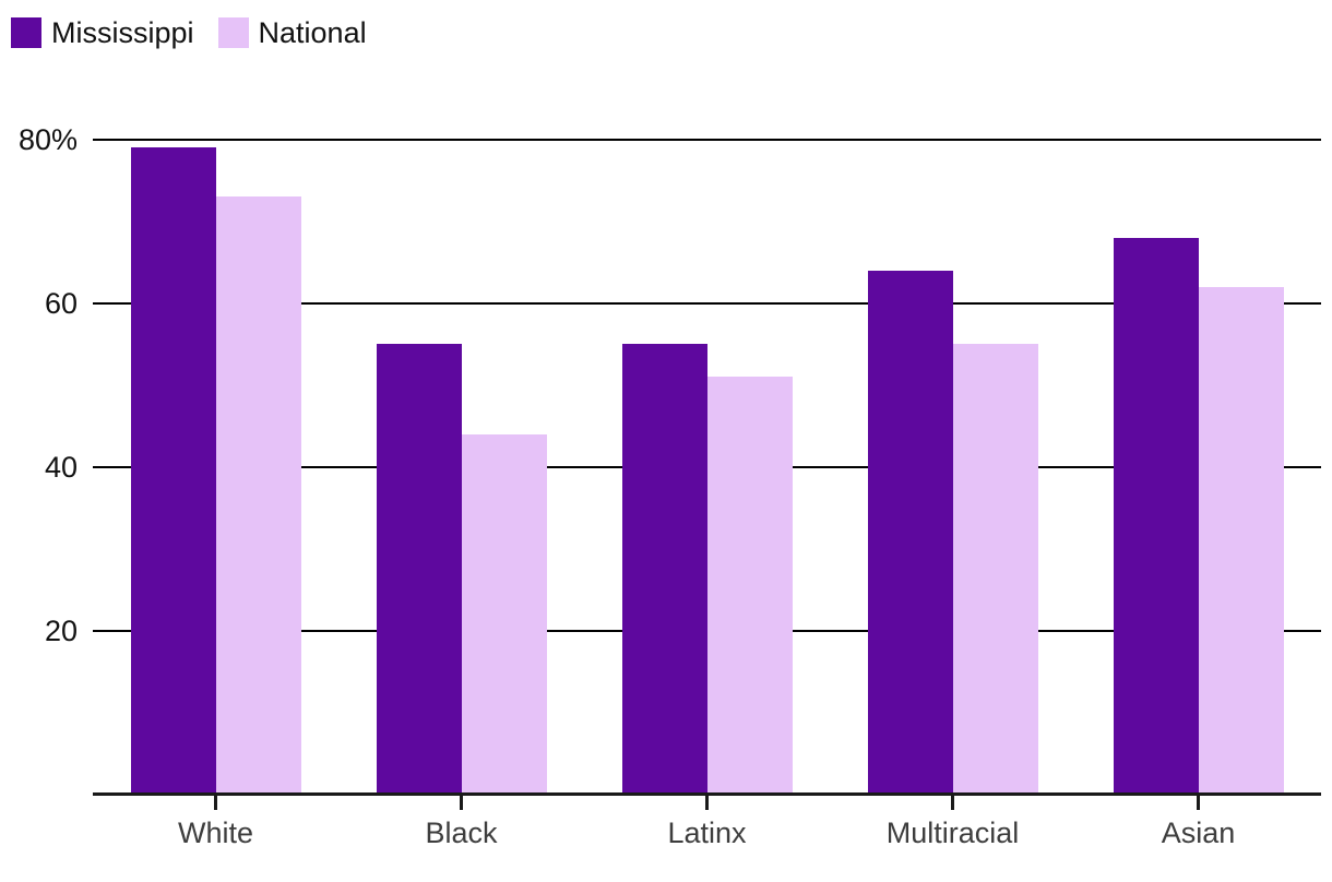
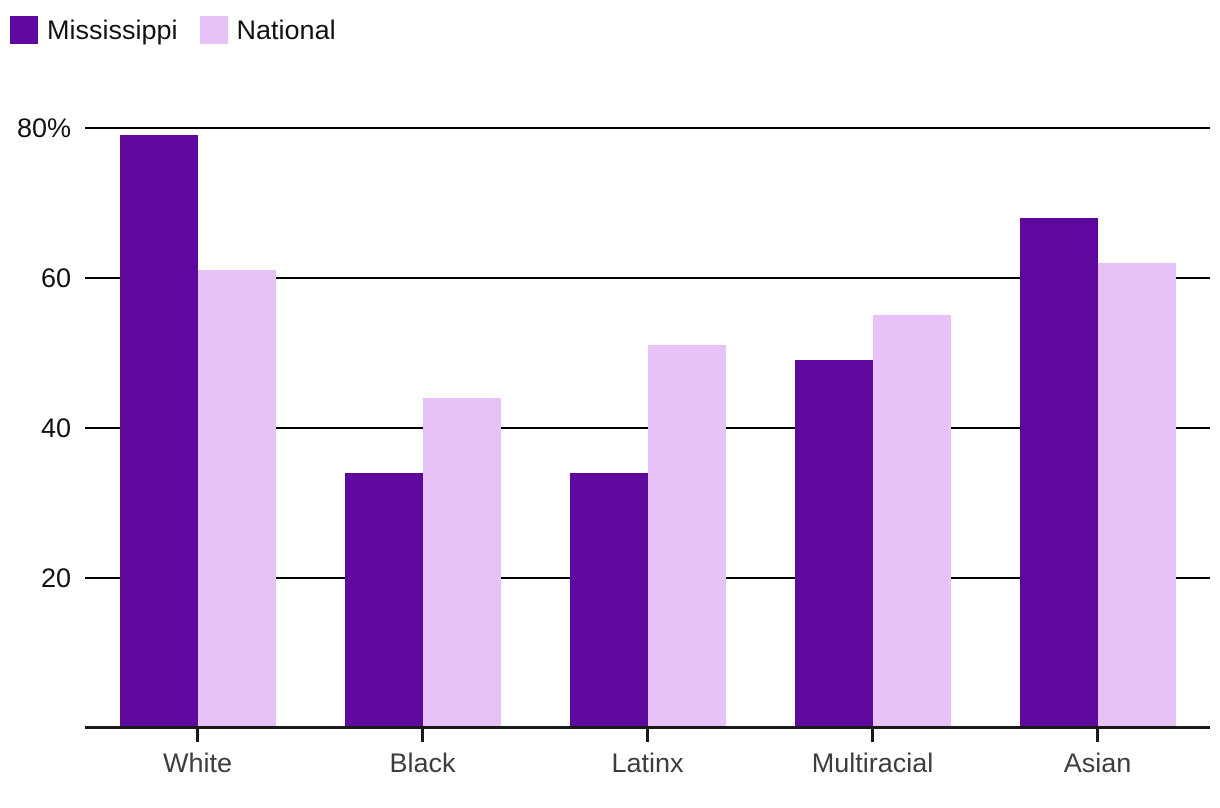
National/White: 73% -> 61%
Mississippi/Black: 55% -> 34%
Mississippi/Latinx: 55% -> 34%
Mississippi/Multiracial: 64% -> 49%
